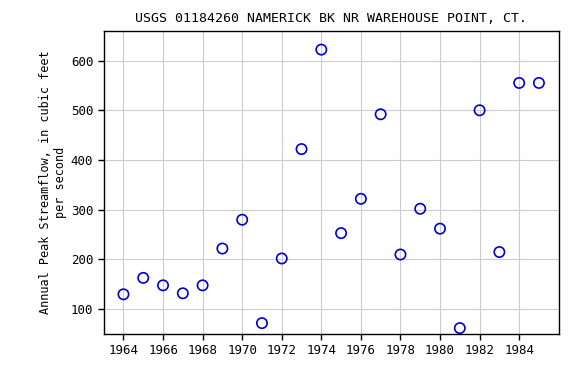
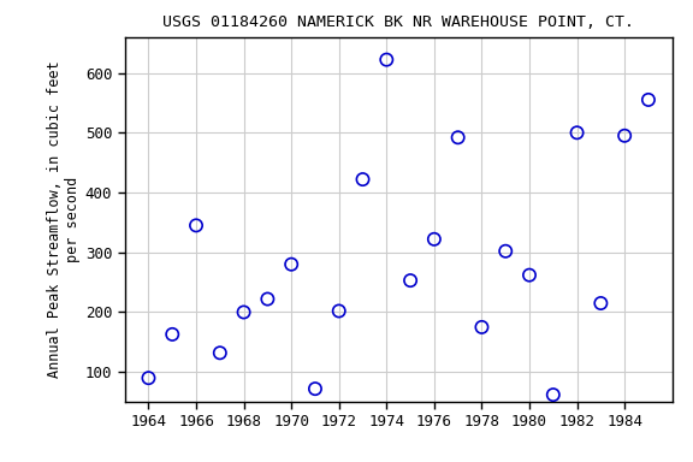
1964: 130 -> 90
1966: 148 -> 345
1968: 148 -> 200
1978: 210 -> 175
1984: 555 -> 495
